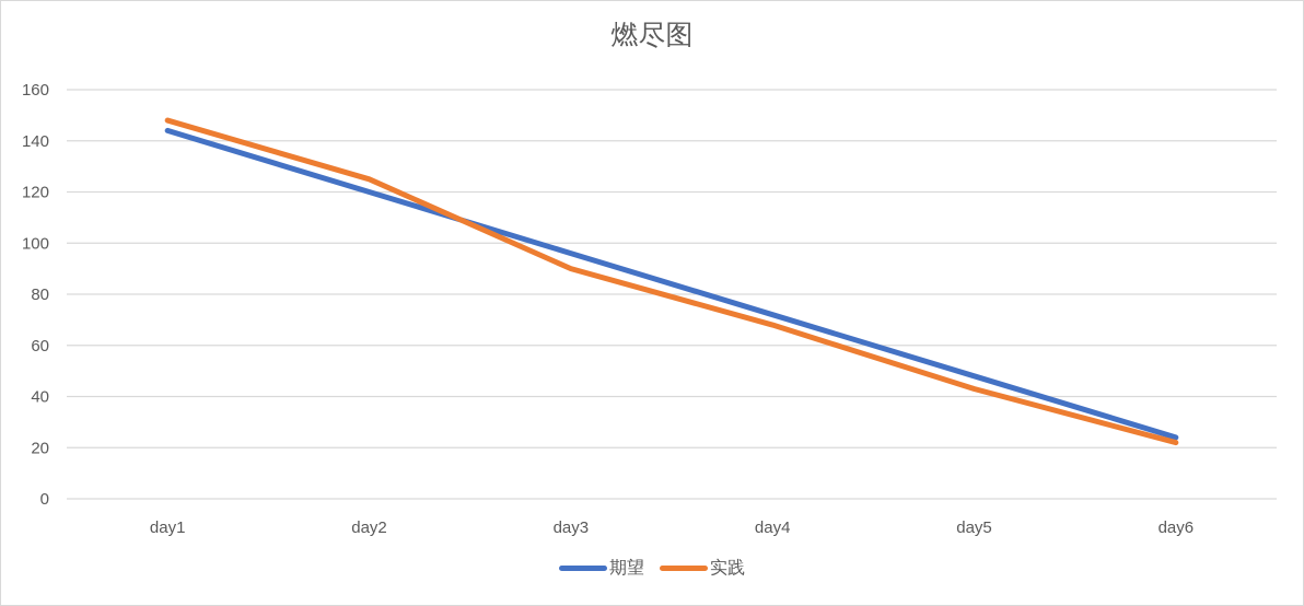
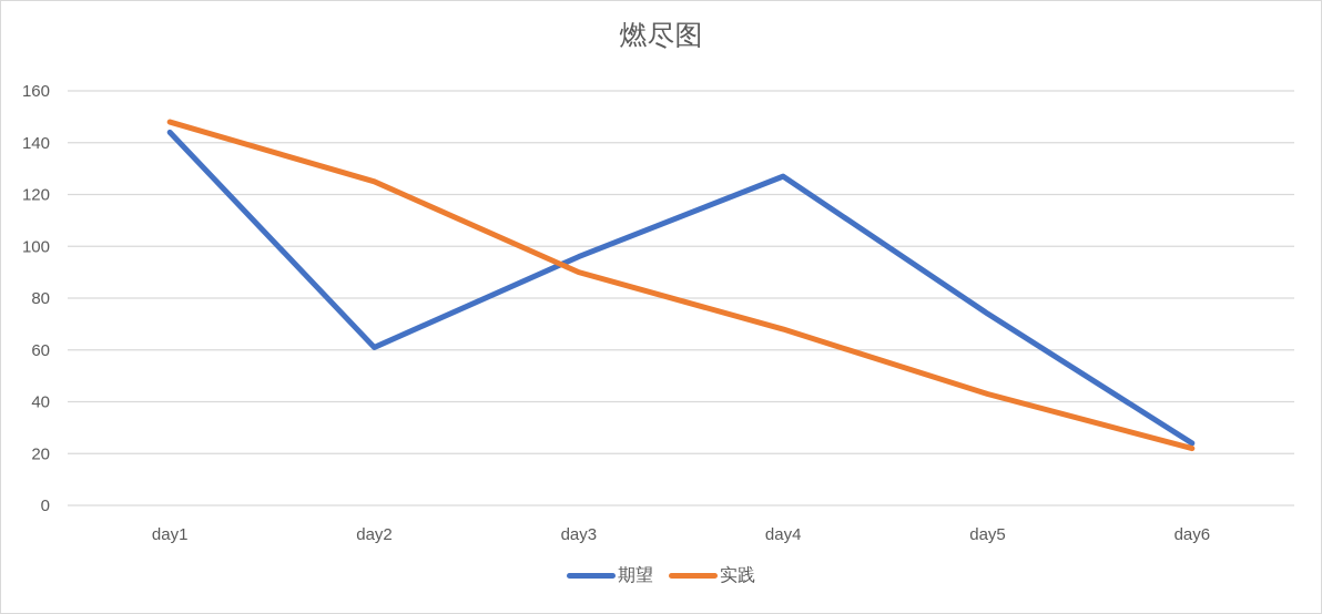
期望/day2: 120 -> 61
期望/day4: 72 -> 127
期望/day5: 48 -> 74
